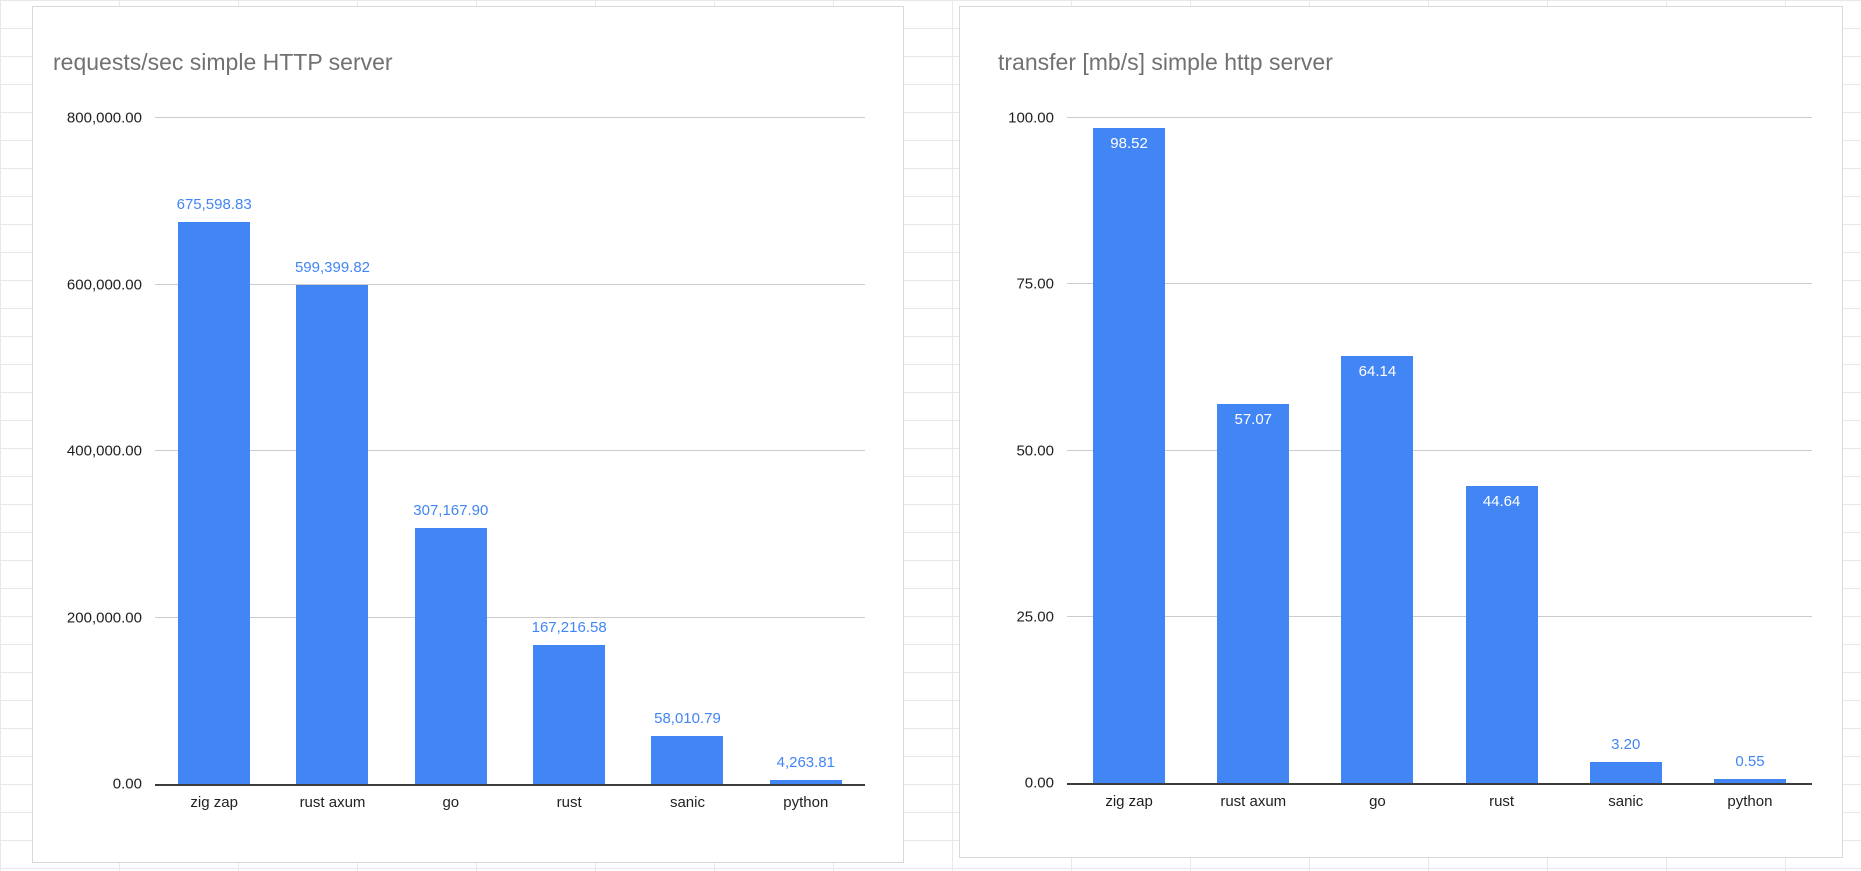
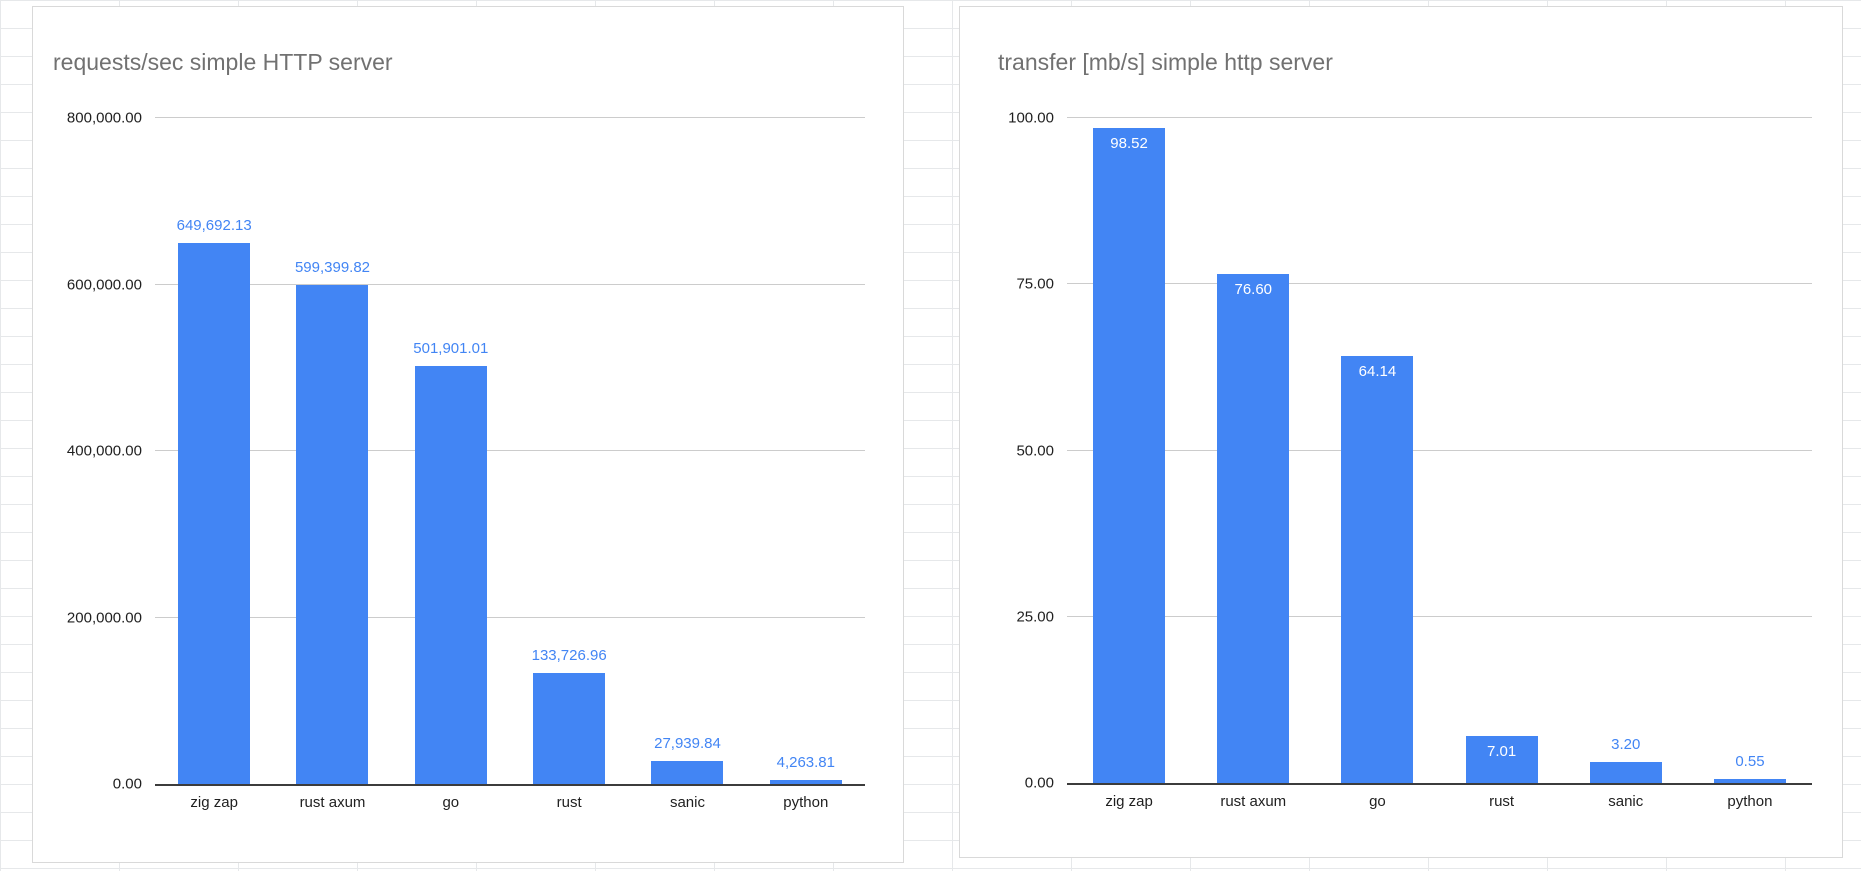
requests/sec simple HTTP server/zig zap: 675,598.83 -> 649,692.13
requests/sec simple HTTP server/go: 307,167.90 -> 501,901.01
requests/sec simple HTTP server/rust: 167,216.58 -> 133,726.96
requests/sec simple HTTP server/sanic: 58,010.79 -> 27,939.84
transfer [mb/s] simple http server/rust axum: 57.07 -> 76.60
transfer [mb/s] simple http server/rust: 44.64 -> 7.01
